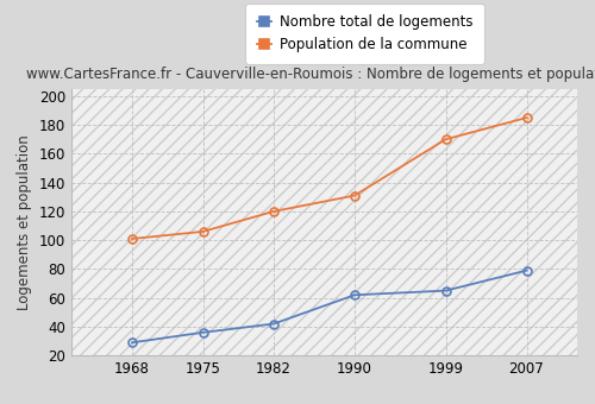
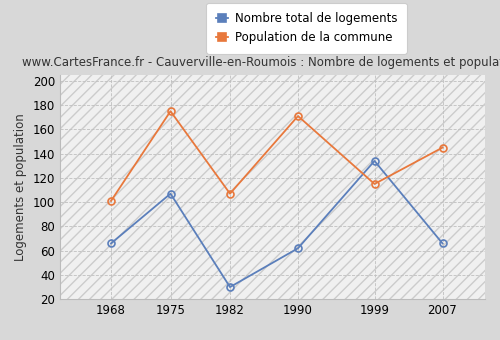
Nombre total de logements/1968: 29 -> 66
Nombre total de logements/1975: 36 -> 107
Population de la commune/1975: 106 -> 175
Nombre total de logements/1982: 42 -> 30
Population de la commune/1982: 120 -> 107
Population de la commune/1990: 131 -> 171
Nombre total de logements/1999: 65 -> 134
Population de la commune/1999: 170 -> 115
Nombre total de logements/2007: 79 -> 66
Population de la commune/2007: 185 -> 145
